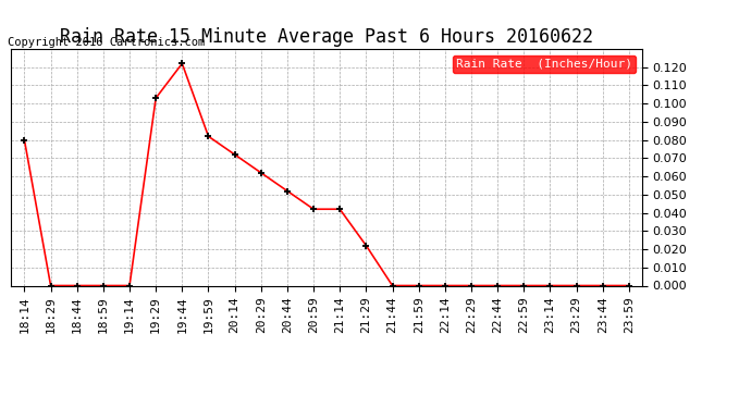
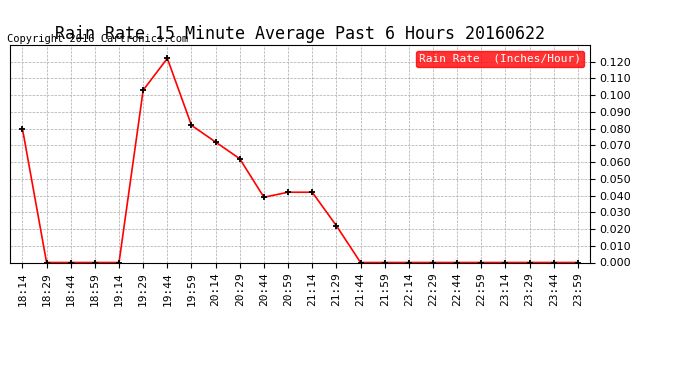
20:44: 0.052 -> 0.039
